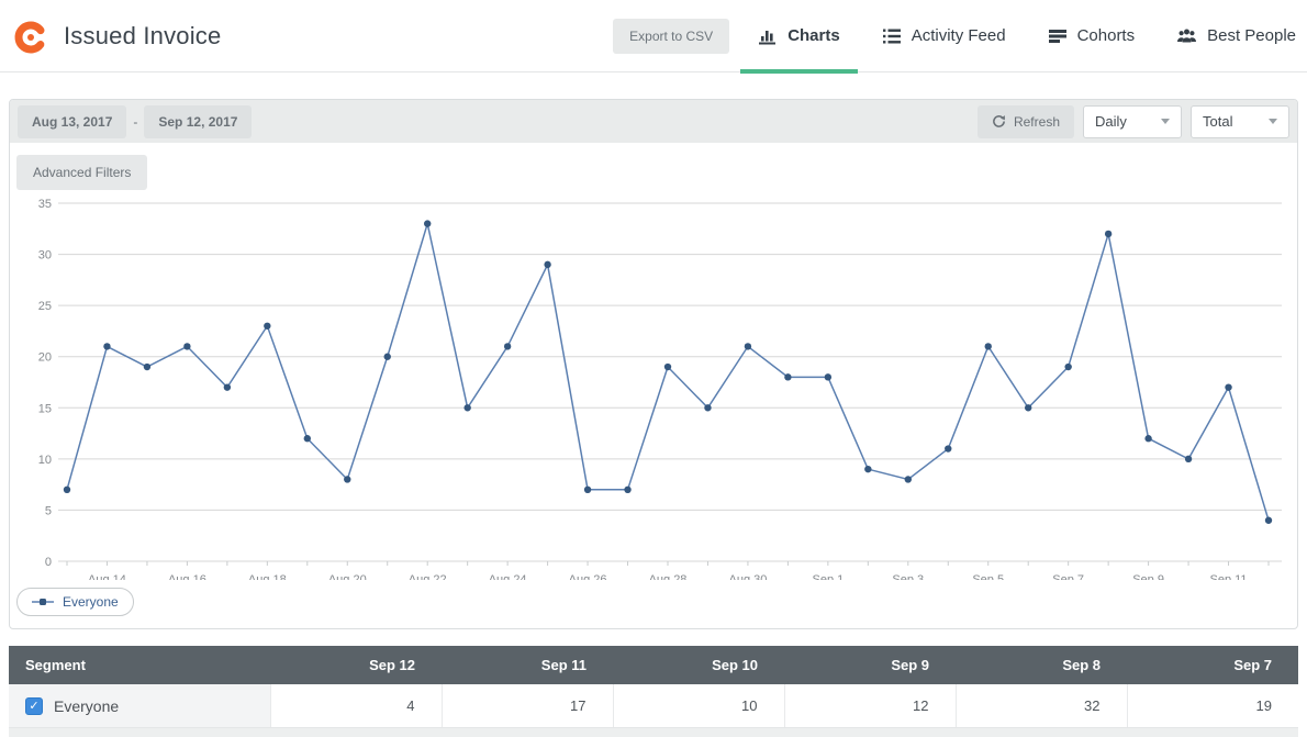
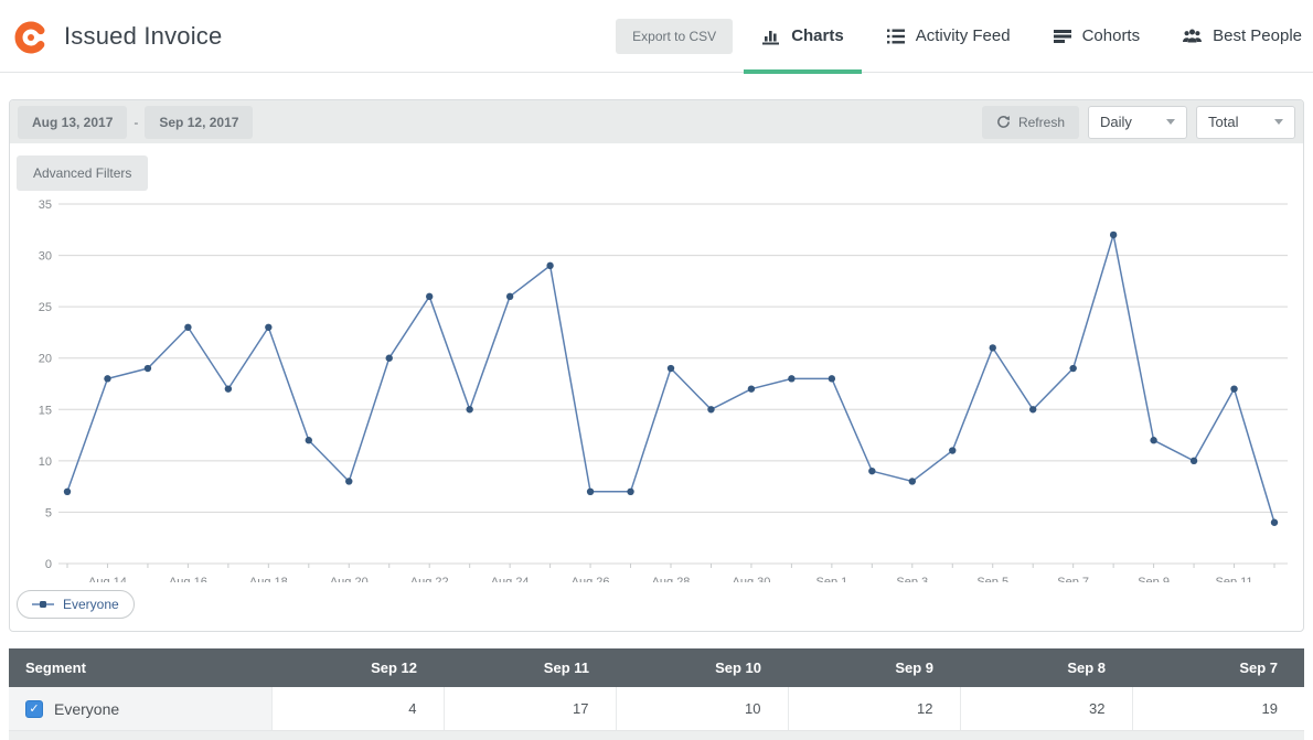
Aug 14: 21 -> 18
Aug 16: 21 -> 23
Aug 22: 33 -> 26
Aug 24: 21 -> 26
Aug 30: 21 -> 17
